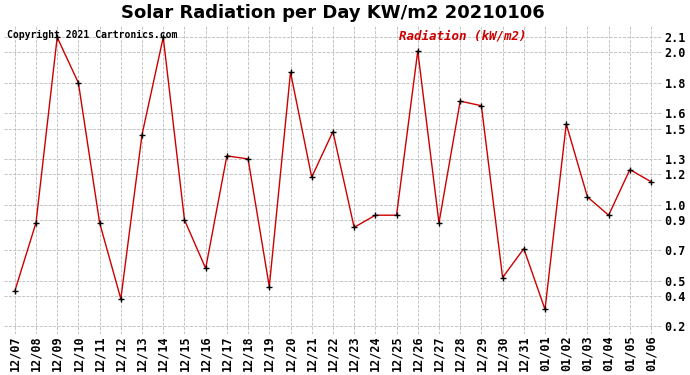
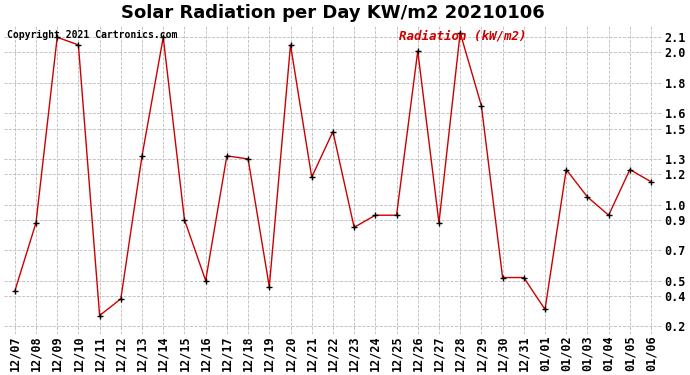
12/10: 1.80 -> 2.05
12/11: 0.88 -> 0.27
12/13: 1.46 -> 1.32
12/16: 0.58 -> 0.50
12/20: 1.87 -> 2.05
12/28: 1.68 -> 2.13
12/31: 0.71 -> 0.52
01/02: 1.53 -> 1.23
